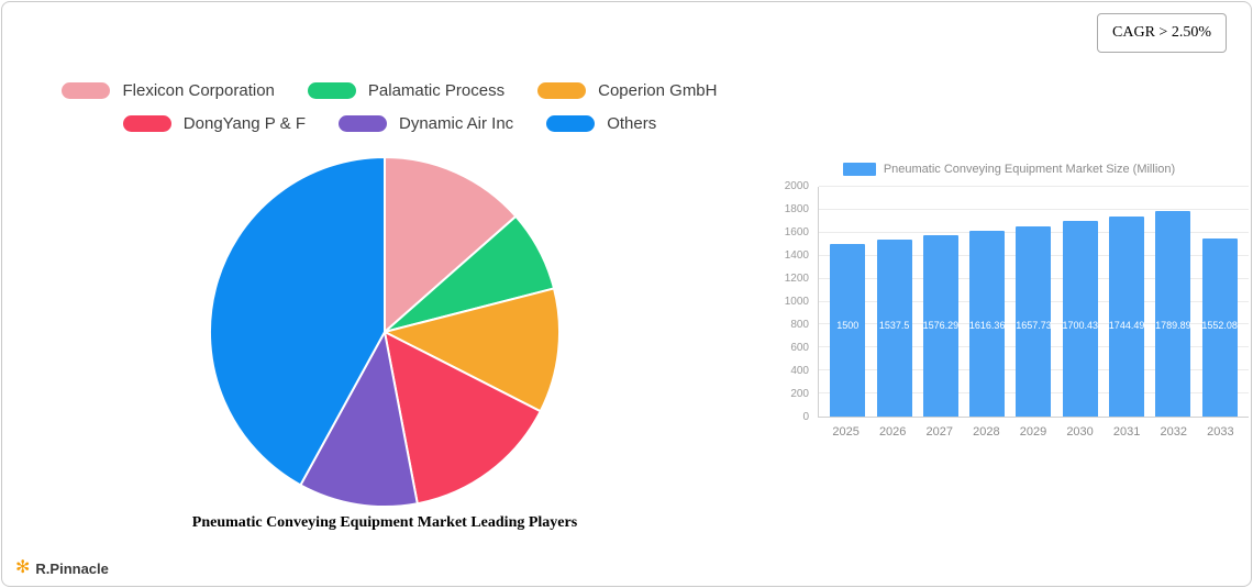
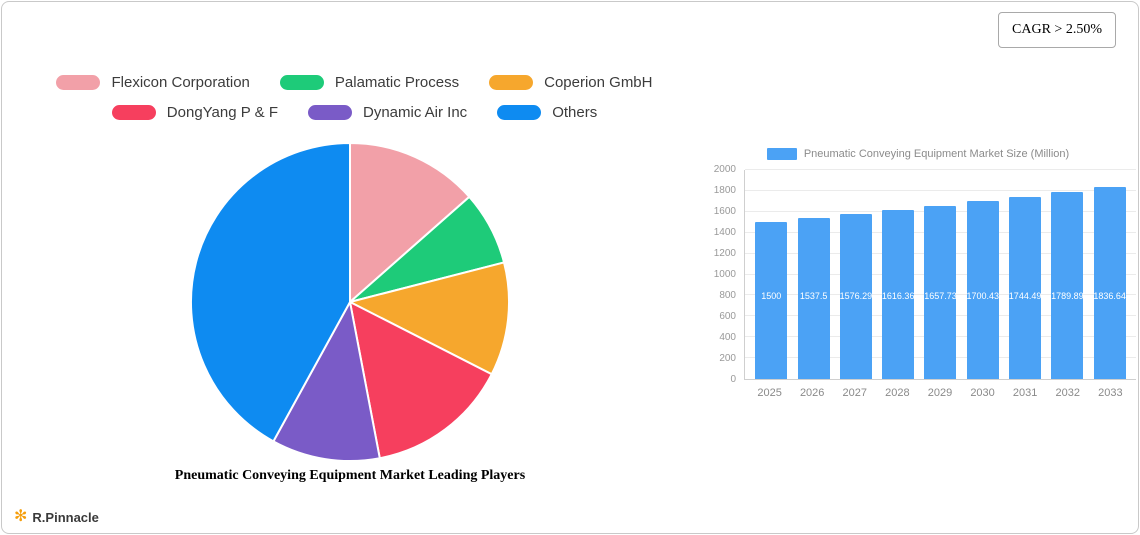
Pneumatic Conveying Equipment Market Size (Million)/2033: 1552.08 -> 1836.64
